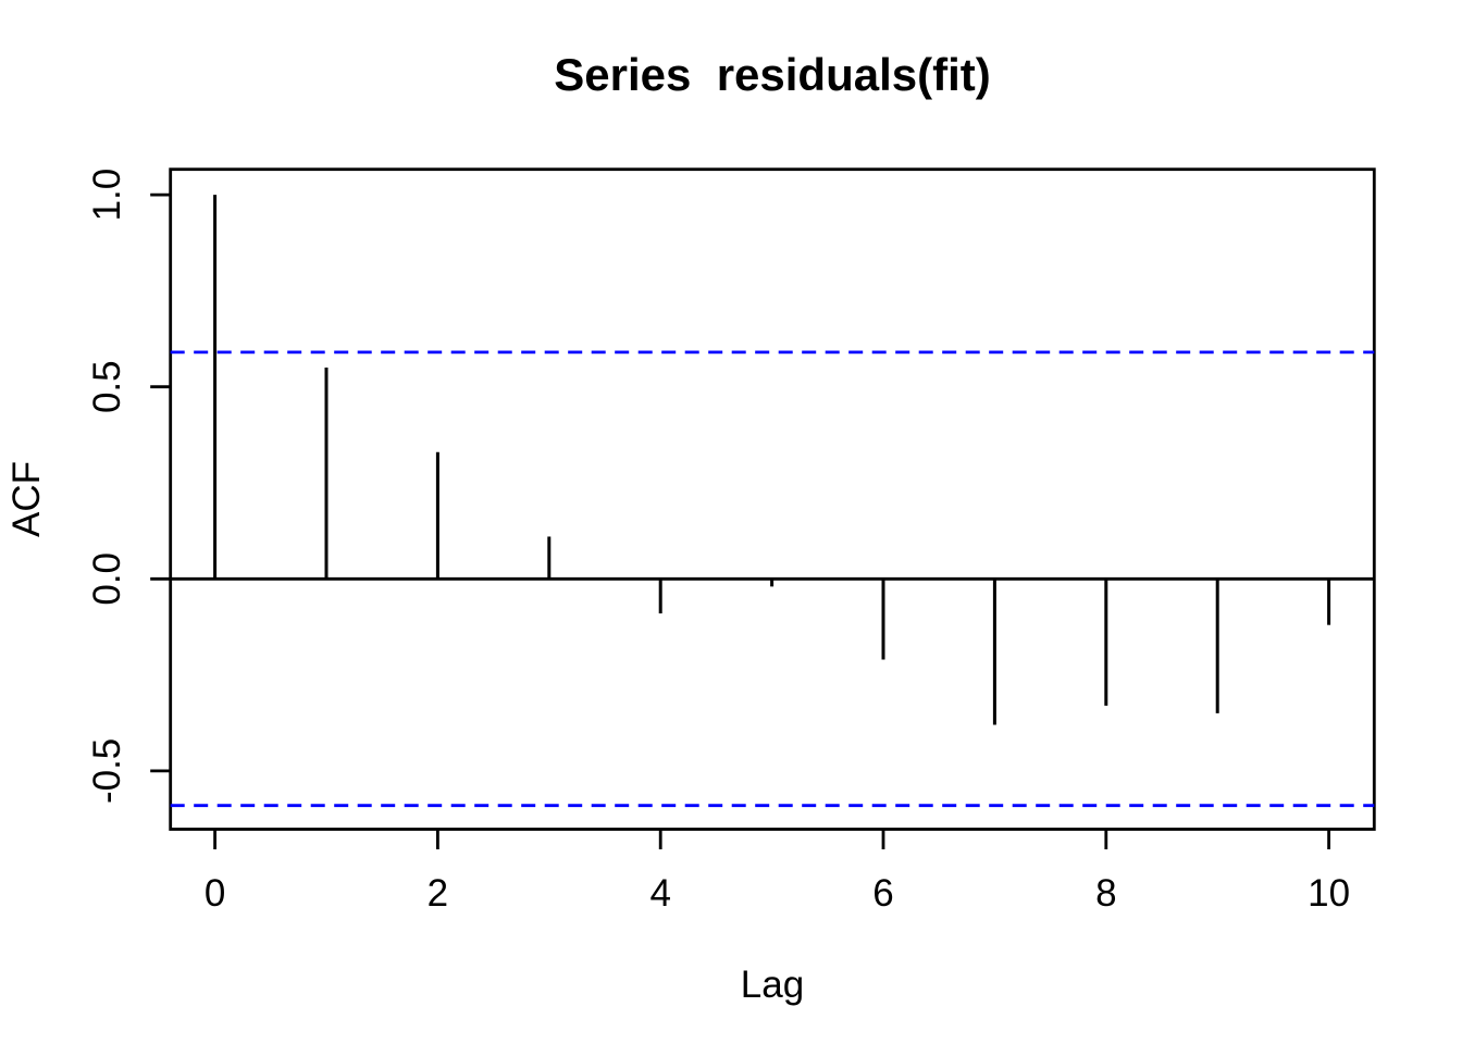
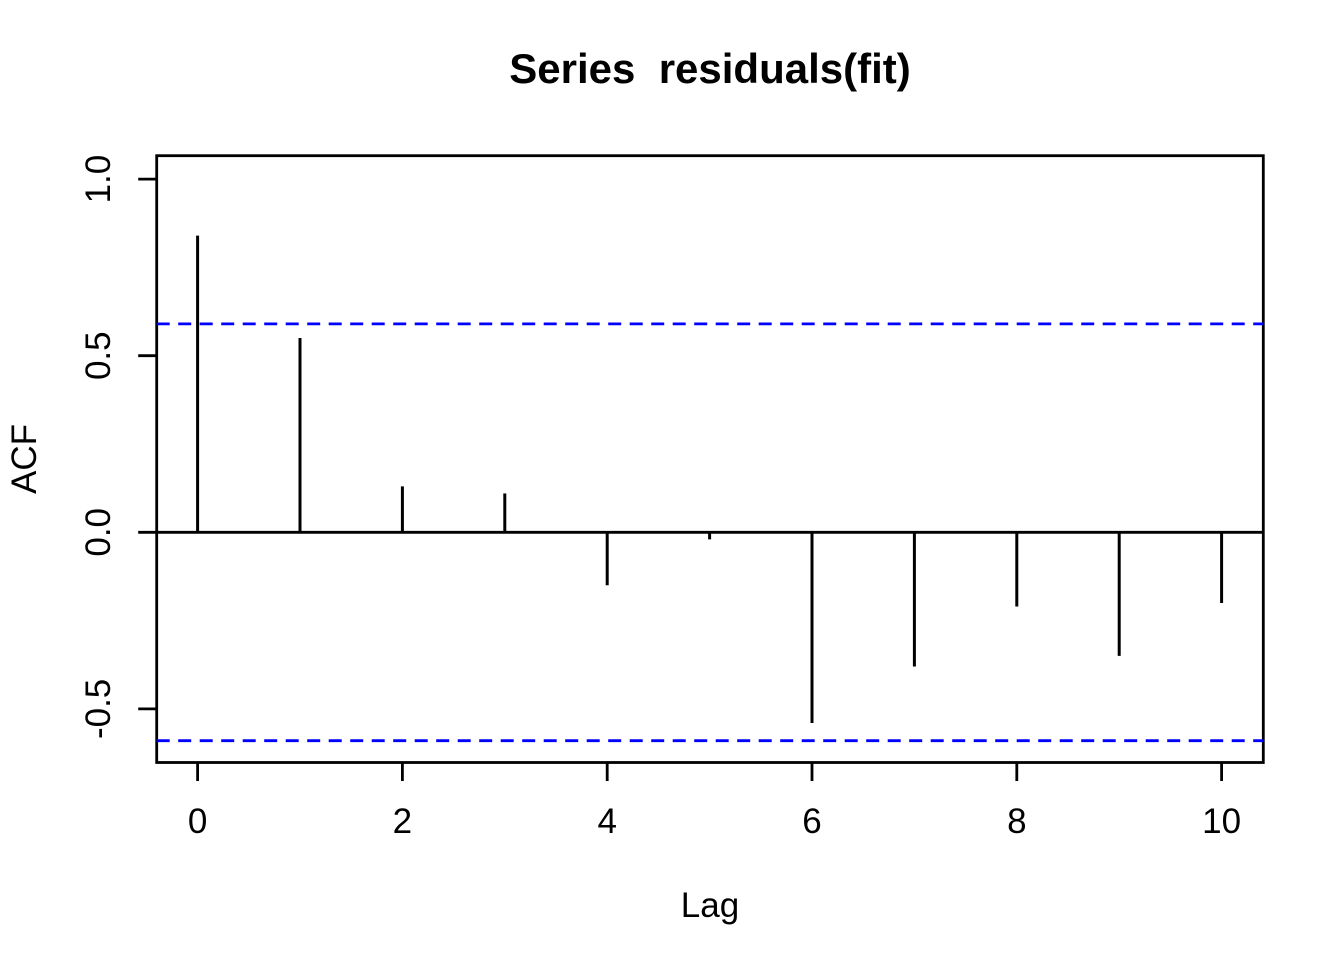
0: 1.00 -> 0.84
2: 0.33 -> 0.13
4: -0.09 -> -0.15
6: -0.21 -> -0.54
8: -0.33 -> -0.21
10: -0.12 -> -0.20
